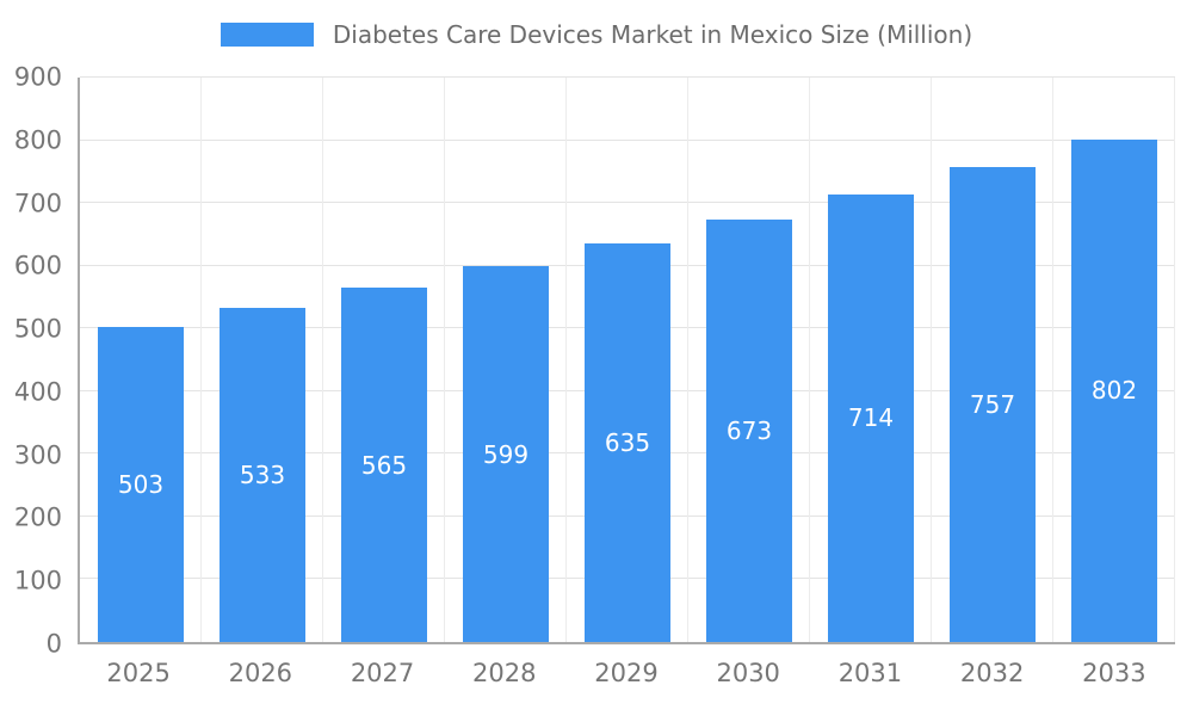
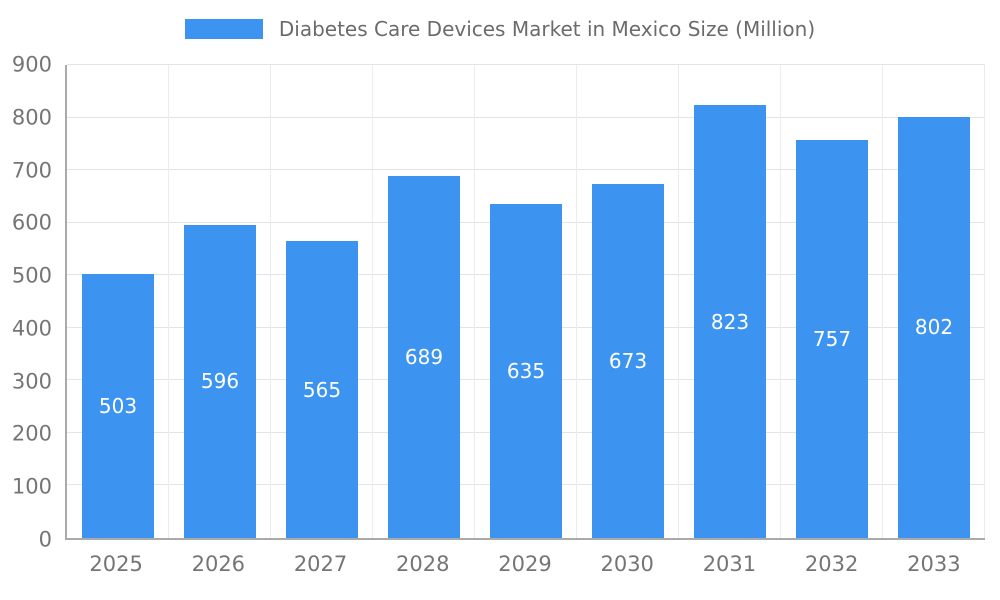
2026: 533 -> 596
2028: 599 -> 689
2031: 714 -> 823
